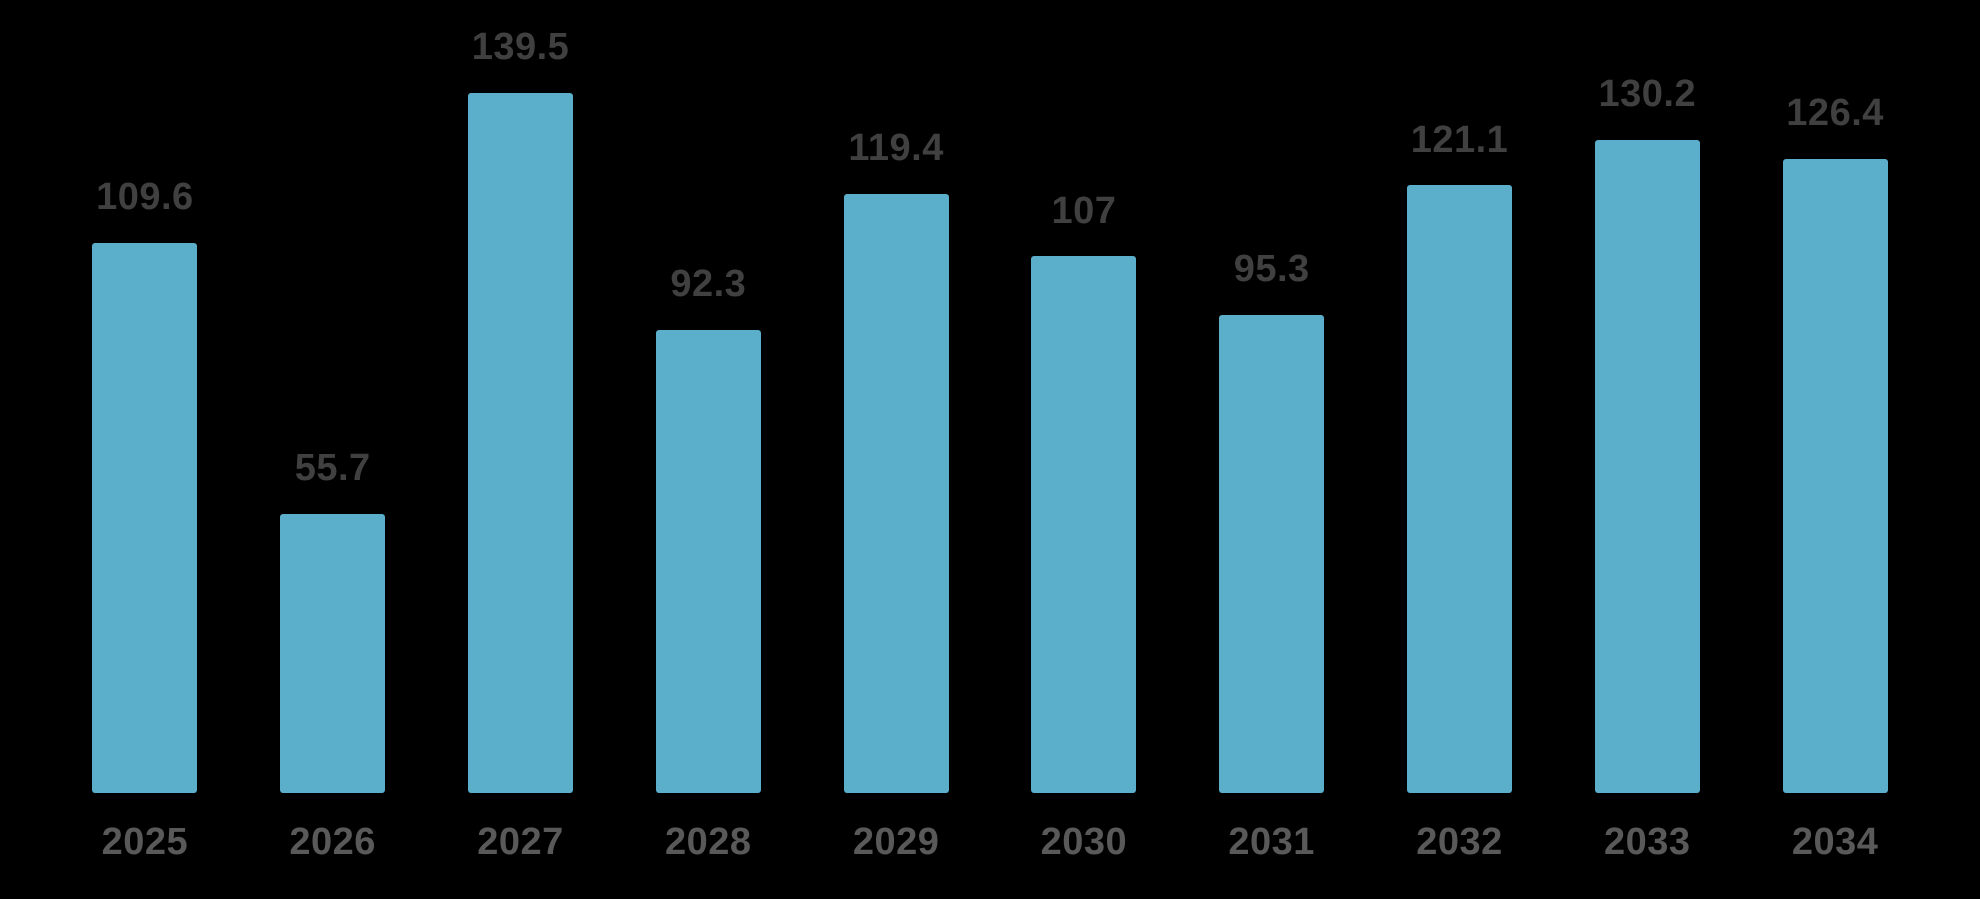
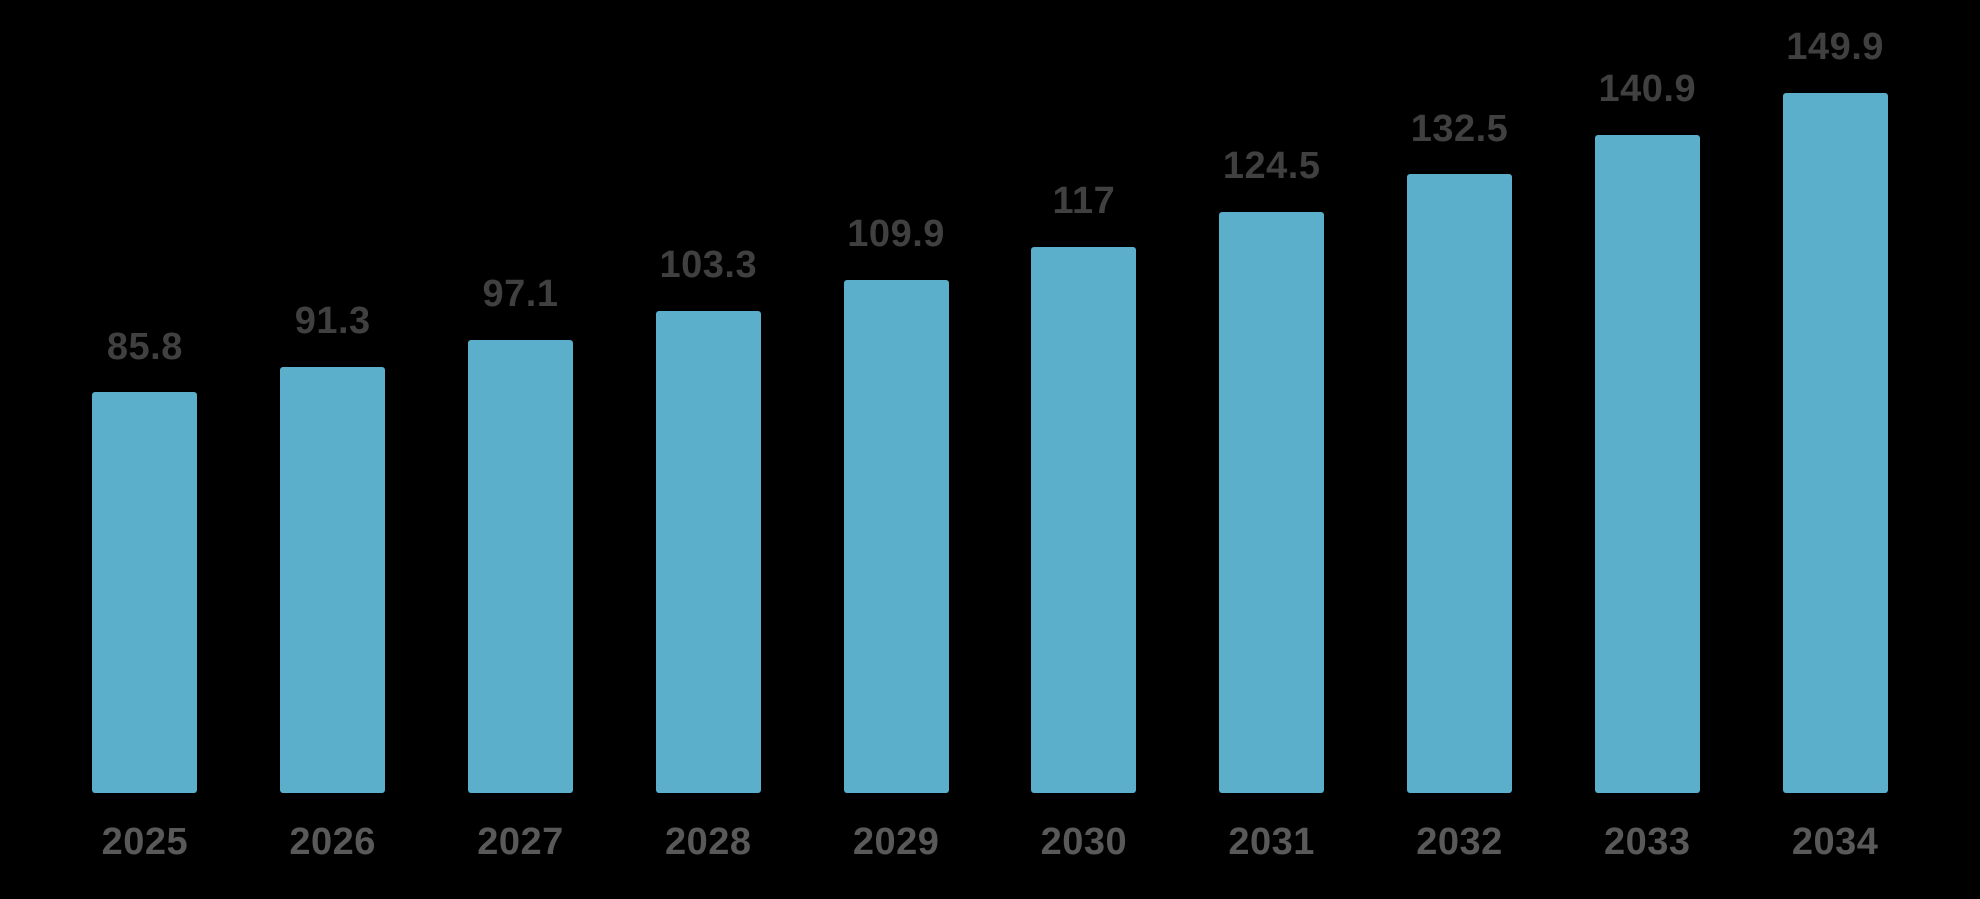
2025: 109.6 -> 85.8
2026: 55.7 -> 91.3
2027: 139.5 -> 97.1
2028: 92.3 -> 103.3
2029: 119.4 -> 109.9
2030: 107 -> 117
2031: 95.3 -> 124.5
2032: 121.1 -> 132.5
2033: 130.2 -> 140.9
2034: 126.4 -> 149.9
